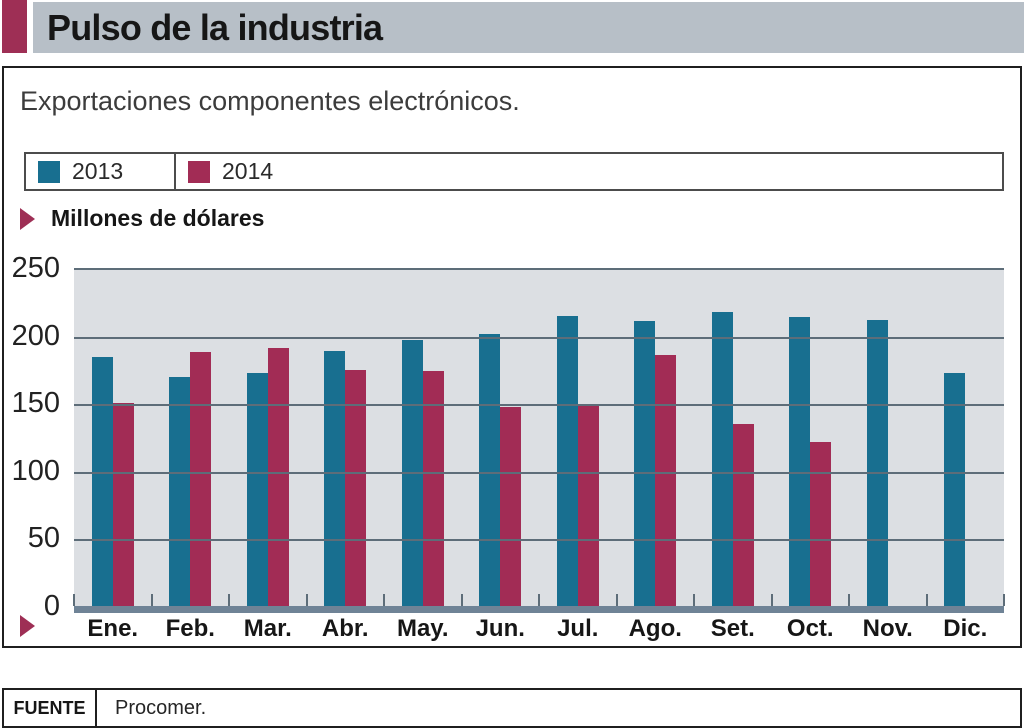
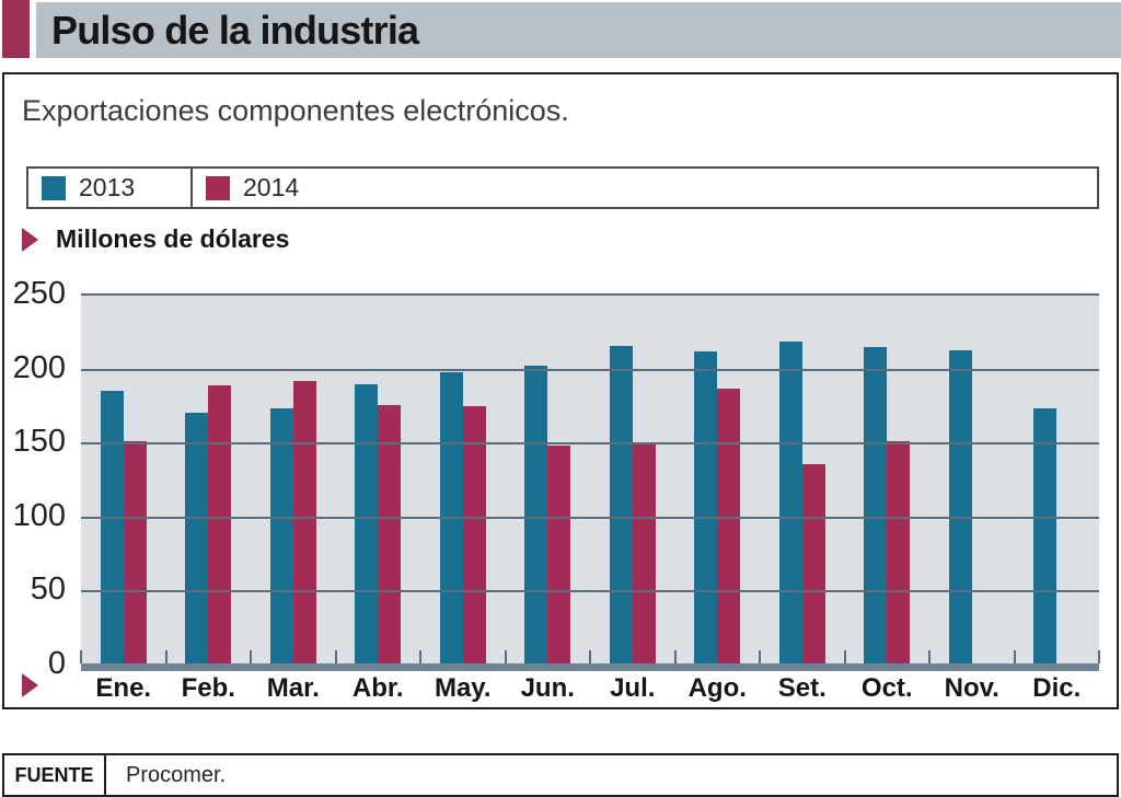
2014/Oct.: 123 -> 152
